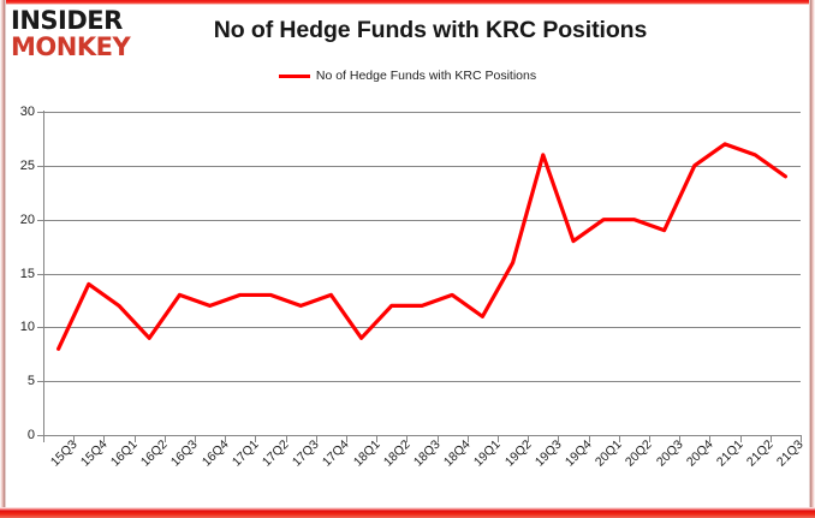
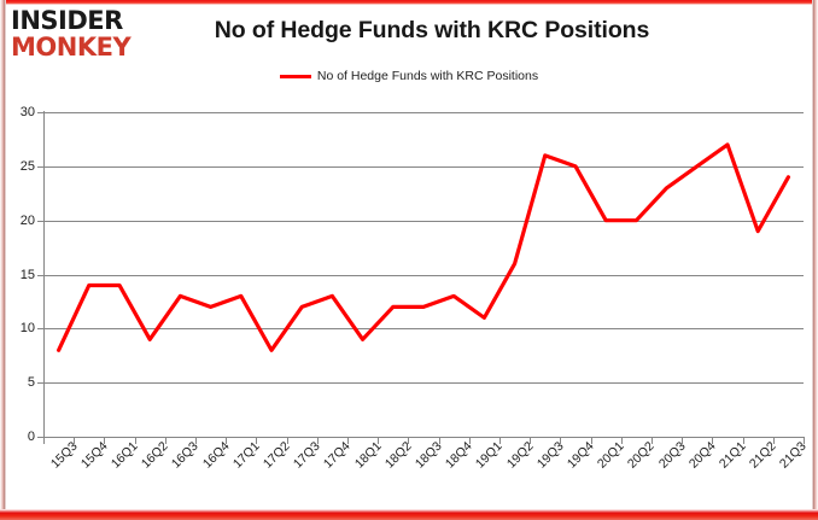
16Q1: 12 -> 14
17Q2: 13 -> 8
19Q4: 18 -> 25
20Q3: 19 -> 23
21Q2: 26 -> 19
